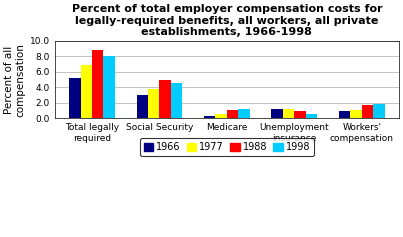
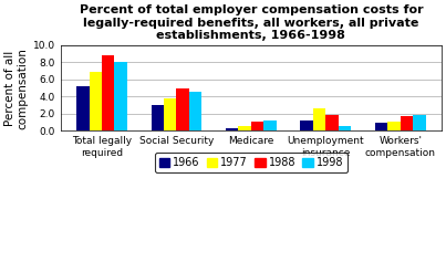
1977/Unemployment insurance: 1.2 -> 2.6
1988/Unemployment insurance: 1.0 -> 1.8
